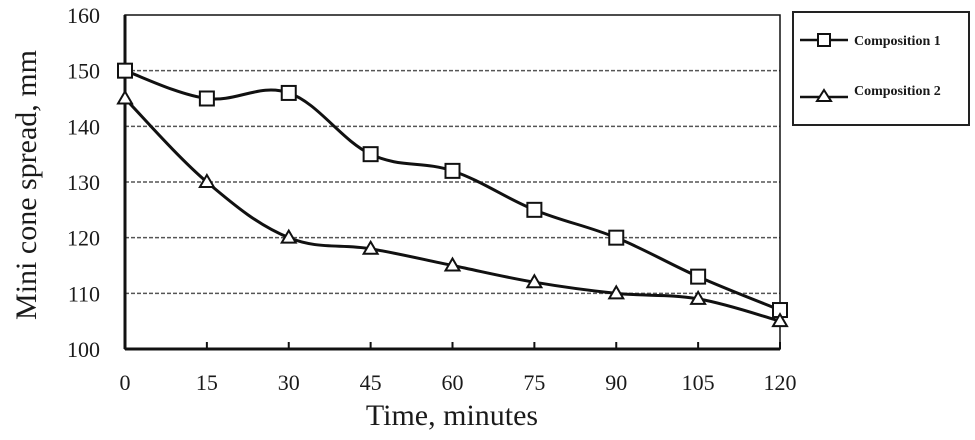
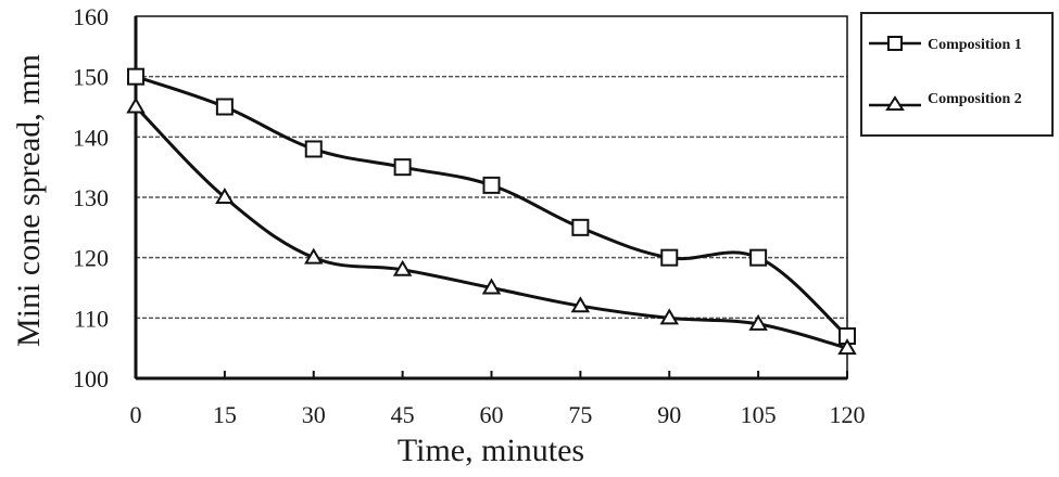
Composition 1/30: 146 -> 138
Composition 1/105: 113 -> 120
